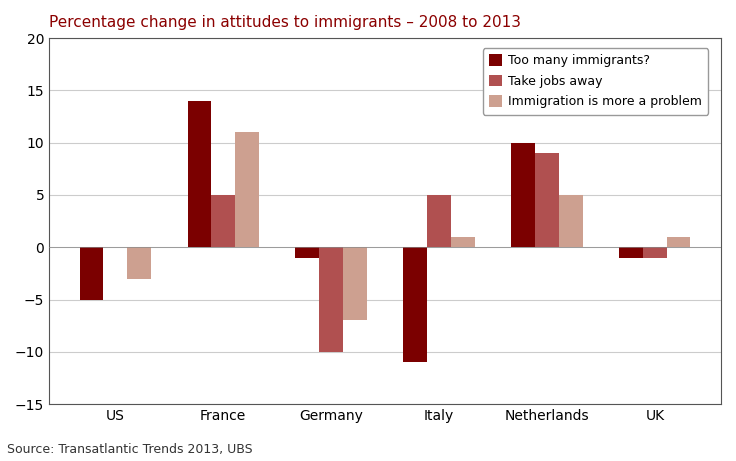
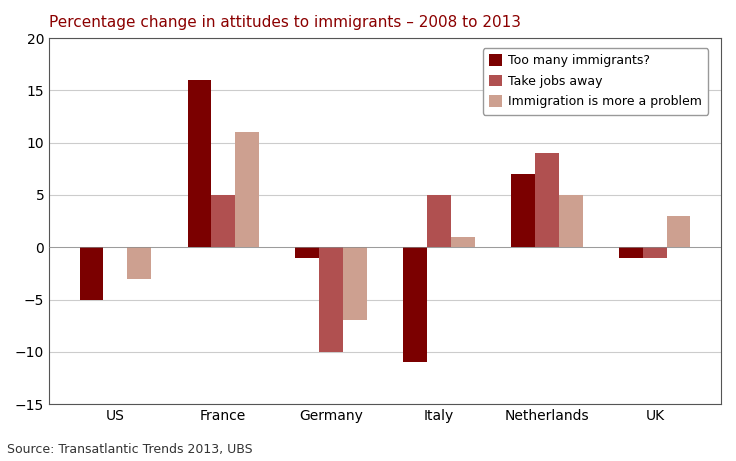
Too many immigrants?/France: 14 -> 16
Too many immigrants?/Netherlands: 10 -> 7
Immigration is more a problem/UK: 1 -> 3
